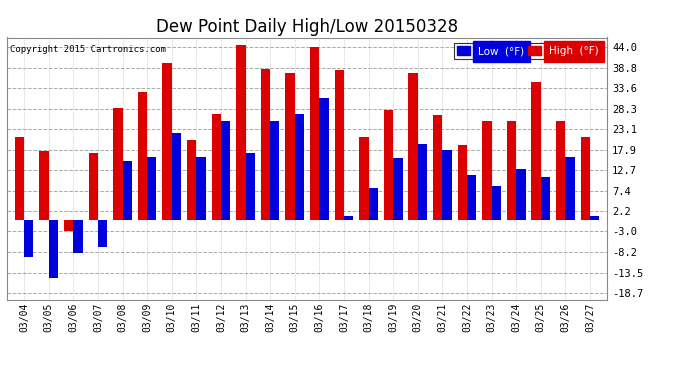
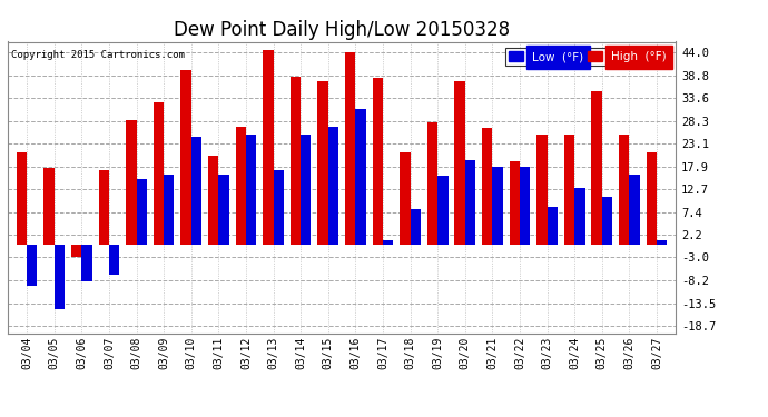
Low (°F)/03/10: 22.0 -> 24.8
Low (°F)/03/22: 11.5 -> 17.9
